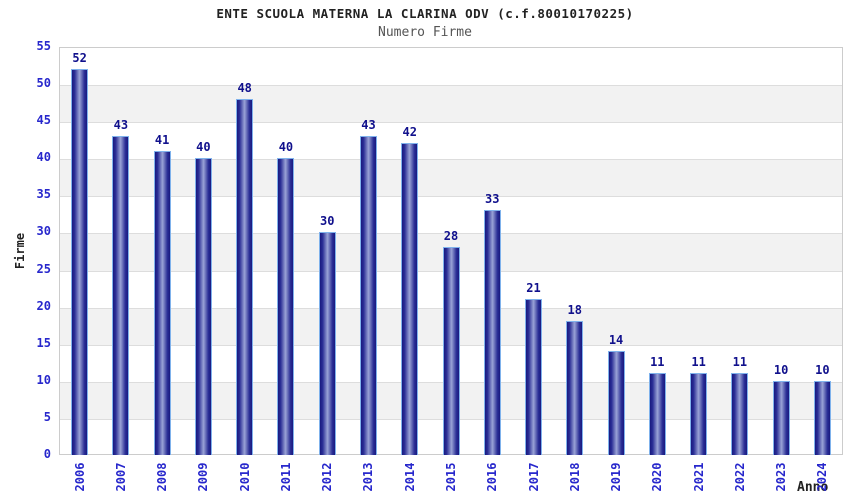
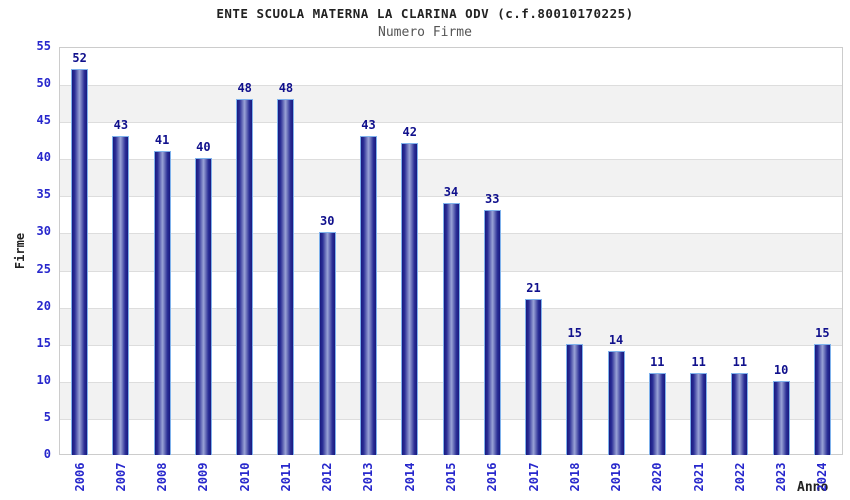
2011: 40 -> 48
2015: 28 -> 34
2018: 18 -> 15
2024: 10 -> 15
